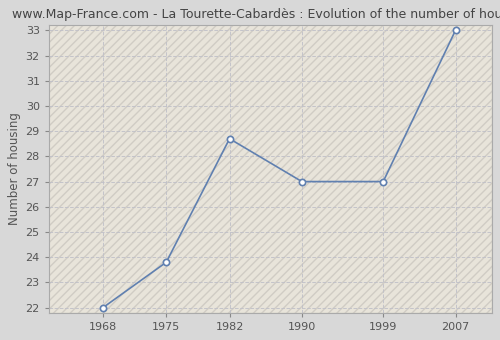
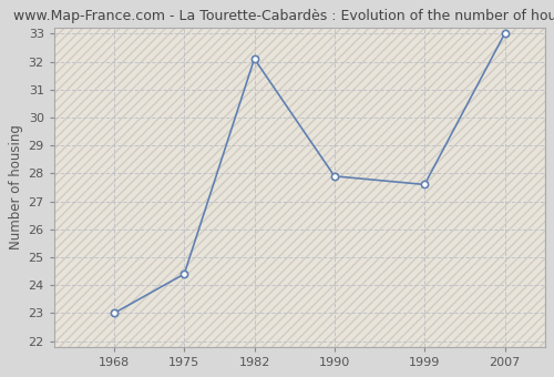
1968: 22.0 -> 23.0
1975: 23.8 -> 24.4
1982: 28.7 -> 32.1
1990: 27.0 -> 27.9
1999: 27.0 -> 27.6
